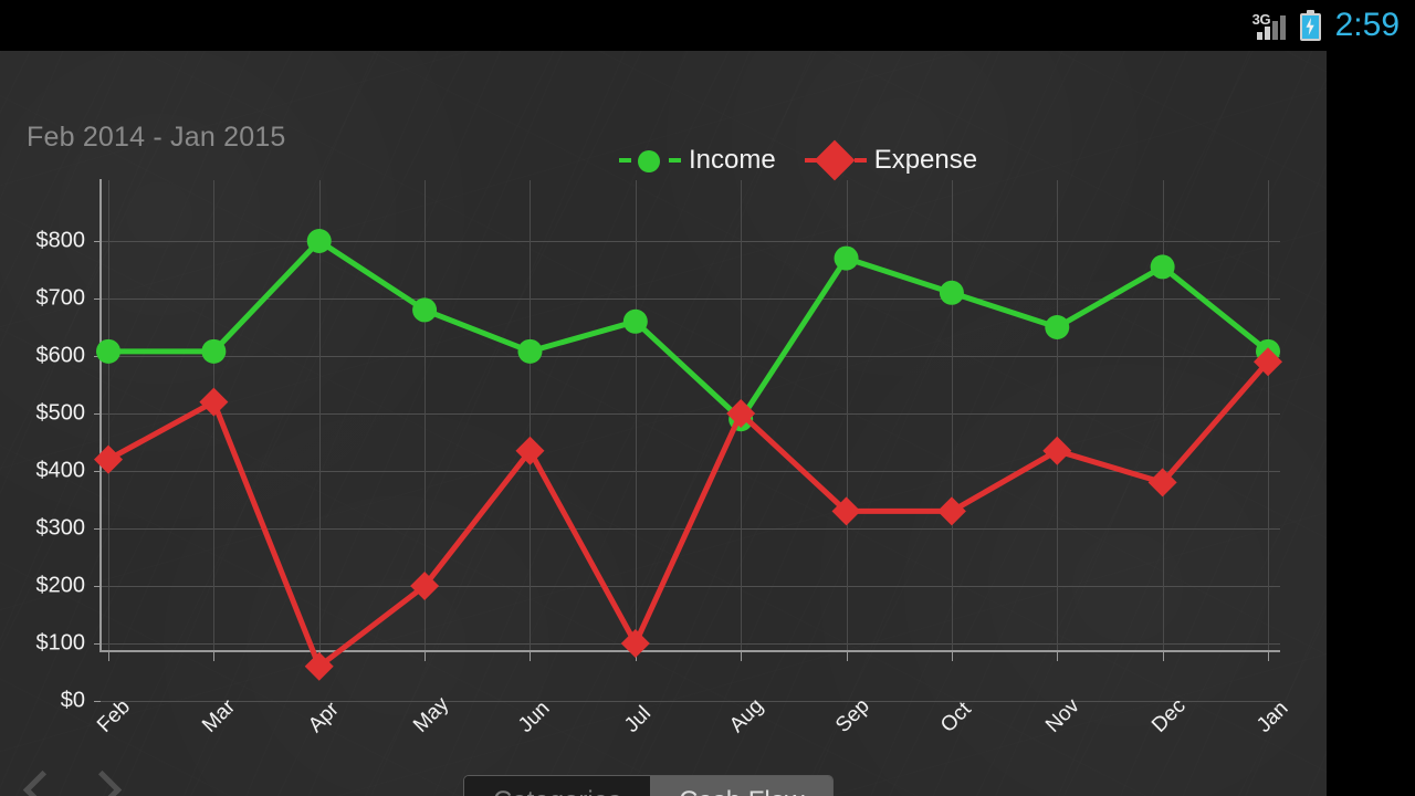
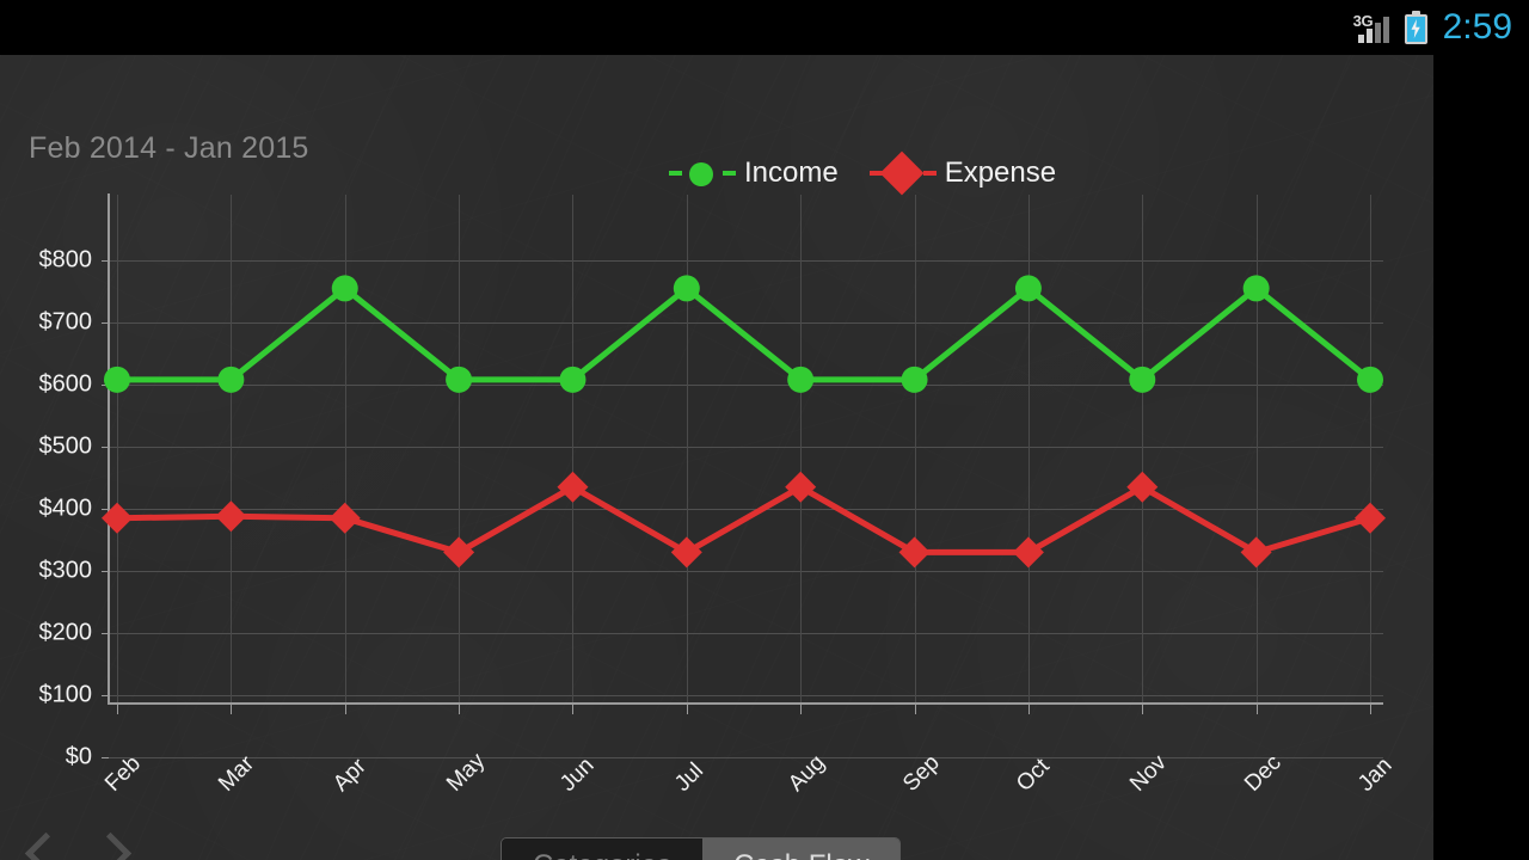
Expense/Feb: $420 -> $380
Expense/Mar: $520 -> $390
Income/Apr: $800 -> $760
Expense/Apr: $60 -> $380
Income/May: $680 -> $610
Expense/May: $200 -> $330
Income/Jul: $660 -> $760
Expense/Jul: $100 -> $330
Income/Aug: $490 -> $610
Expense/Aug: $500 -> $440
Income/Sep: $770 -> $610
Income/Oct: $710 -> $760
Income/Nov: $650 -> $610
Expense/Dec: $380 -> $330
Expense/Jan: $590 -> $380
